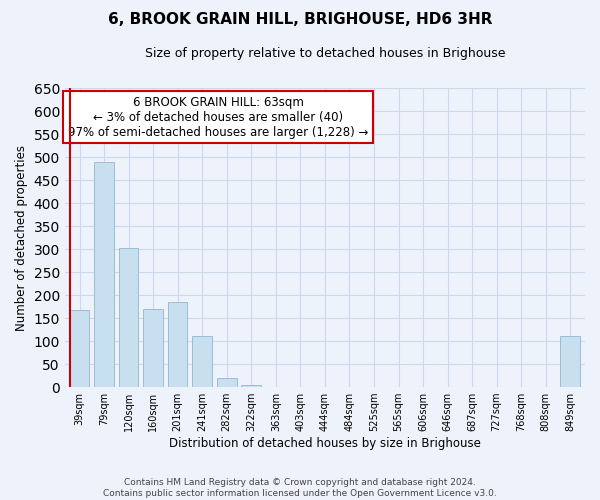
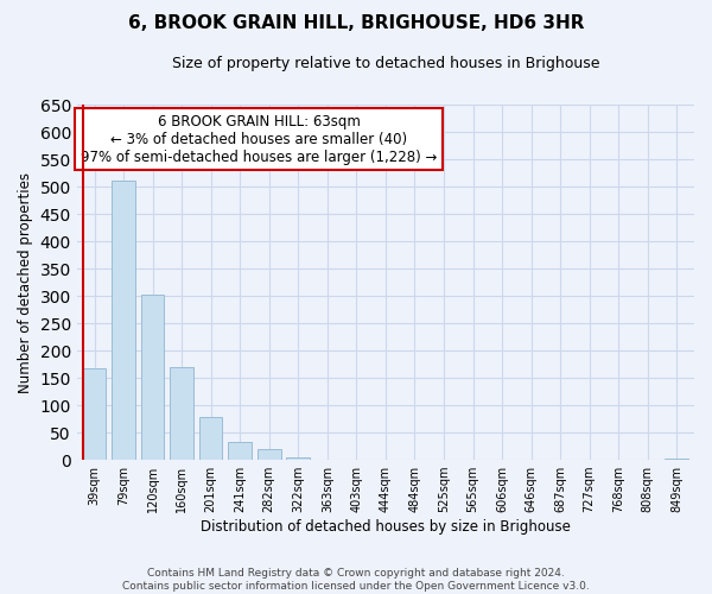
79sqm: 490 -> 510
201sqm: 185 -> 78
241sqm: 110 -> 32
849sqm: 110 -> 2
